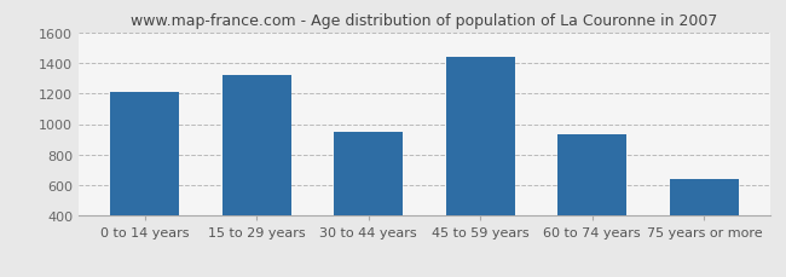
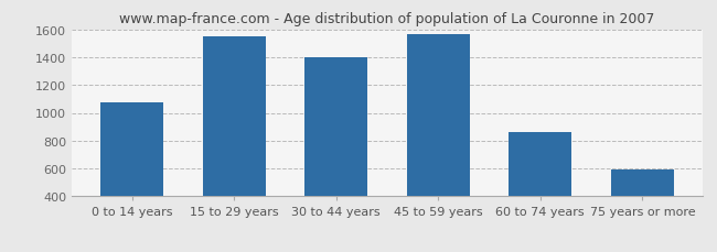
0 to 14 years: 1210 -> 1080
15 to 29 years: 1320 -> 1550
30 to 44 years: 950 -> 1400
45 to 59 years: 1440 -> 1560
60 to 74 years: 930 -> 860
75 years or more: 640 -> 590
